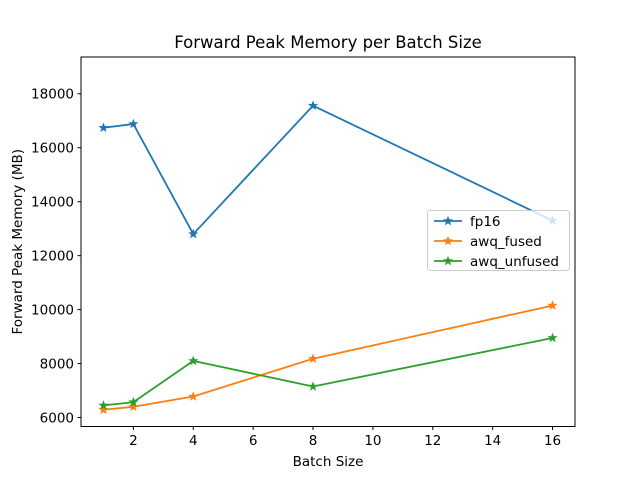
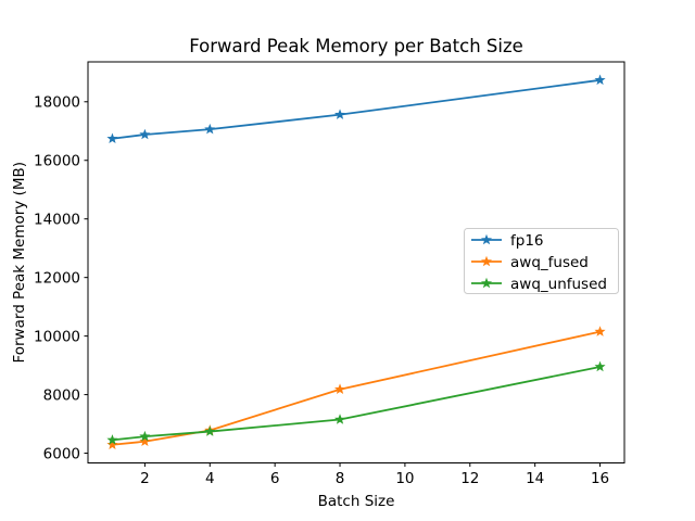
fp16/4: 12800 -> 17100
awq_unfused/4: 8100 -> 6700
fp16/16: 13300 -> 18700
